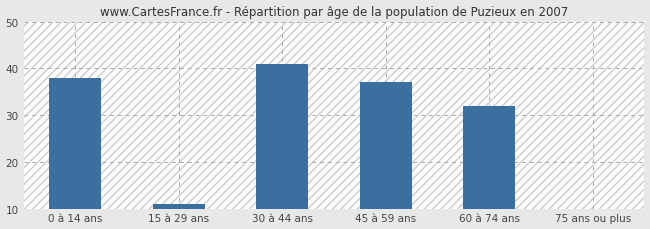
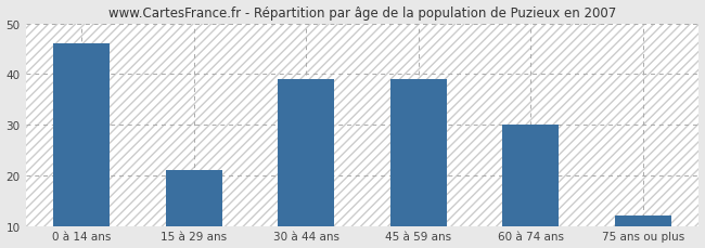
0 à 14 ans: 38 -> 46
15 à 29 ans: 11 -> 21
30 à 44 ans: 41 -> 39
45 à 59 ans: 37 -> 39
60 à 74 ans: 32 -> 30
75 ans ou plus: 10 -> 12
